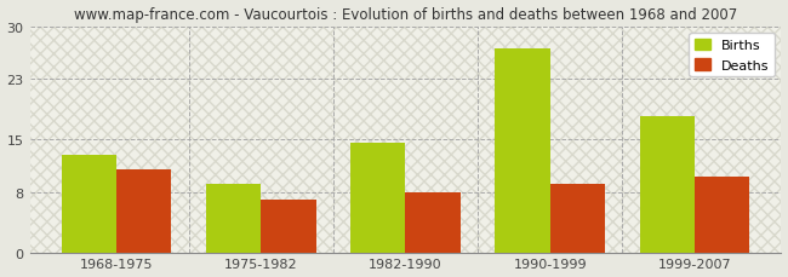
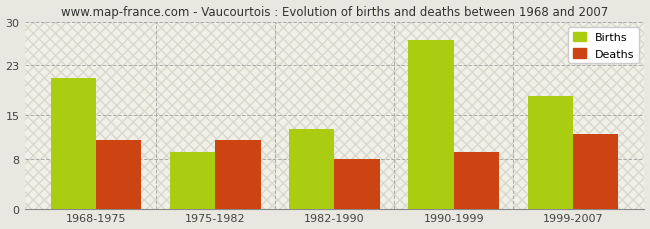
Births/1968-1975: 13.0 -> 21.0
Deaths/1975-1982: 7 -> 11
Births/1982-1990: 14.5 -> 12.8
Deaths/1999-2007: 10 -> 12
